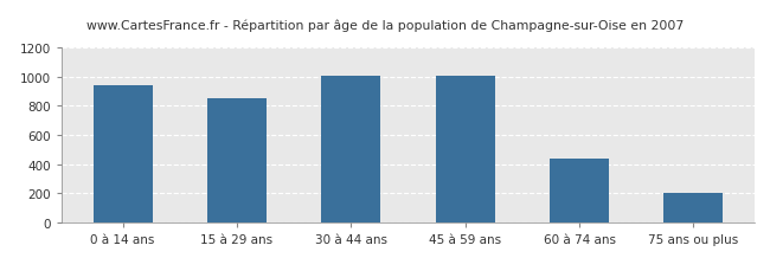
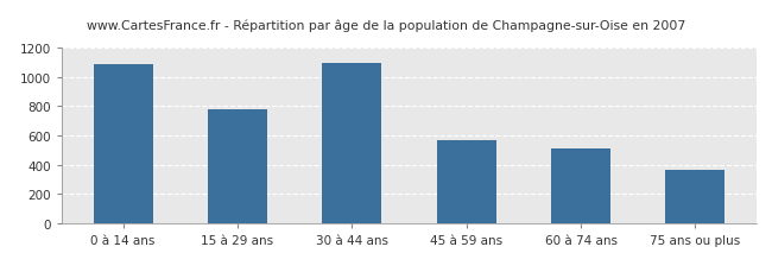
0 à 14 ans: 940 -> 1090
15 à 29 ans: 860 -> 780
30 à 44 ans: 1010 -> 1100
45 à 59 ans: 1010 -> 570
60 à 74 ans: 440 -> 510
75 ans ou plus: 200 -> 360
